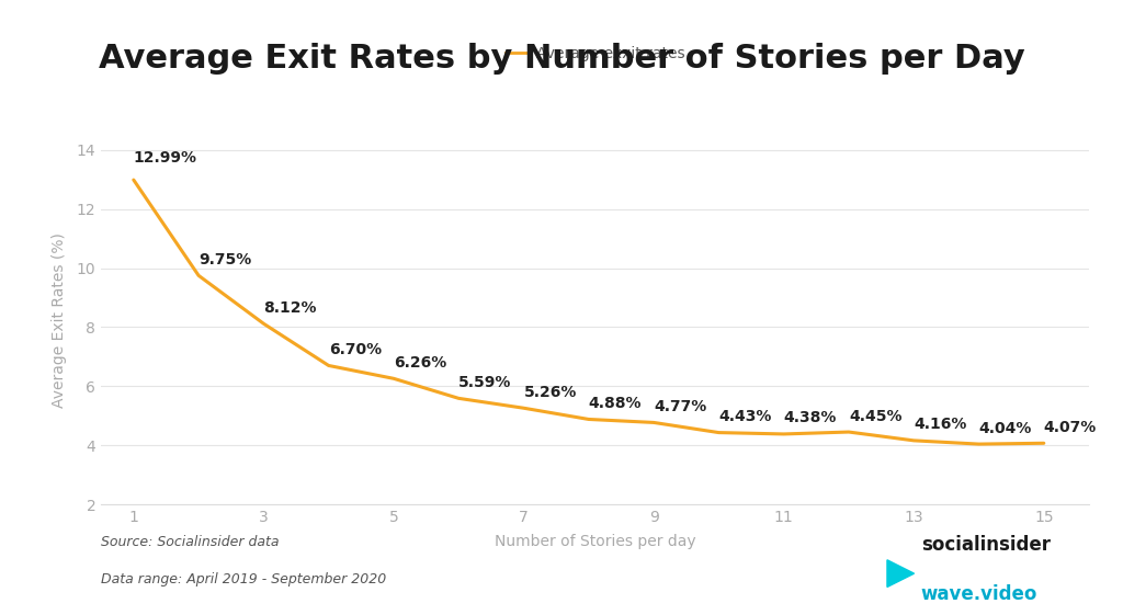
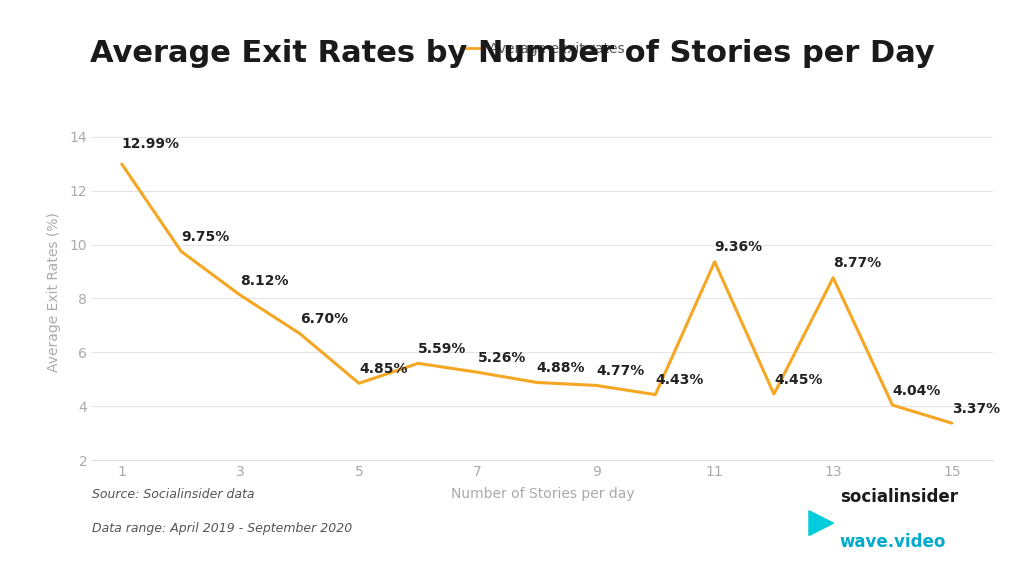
5: 6.26% -> 4.85%
11: 4.38% -> 9.36%
13: 4.16% -> 8.77%
15: 4.07% -> 3.37%
